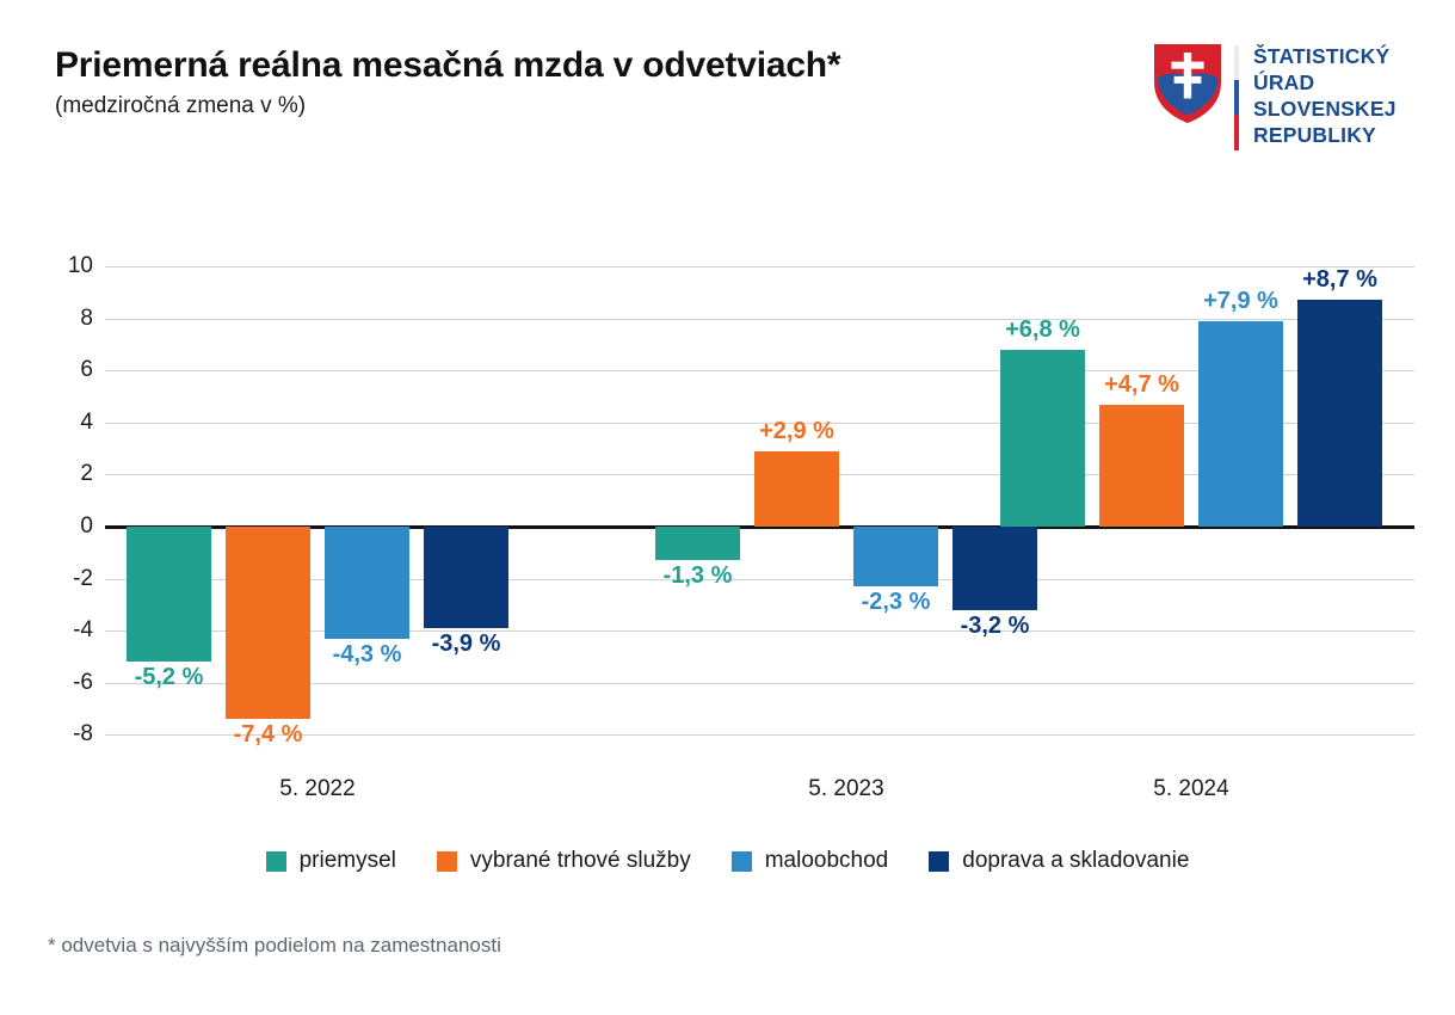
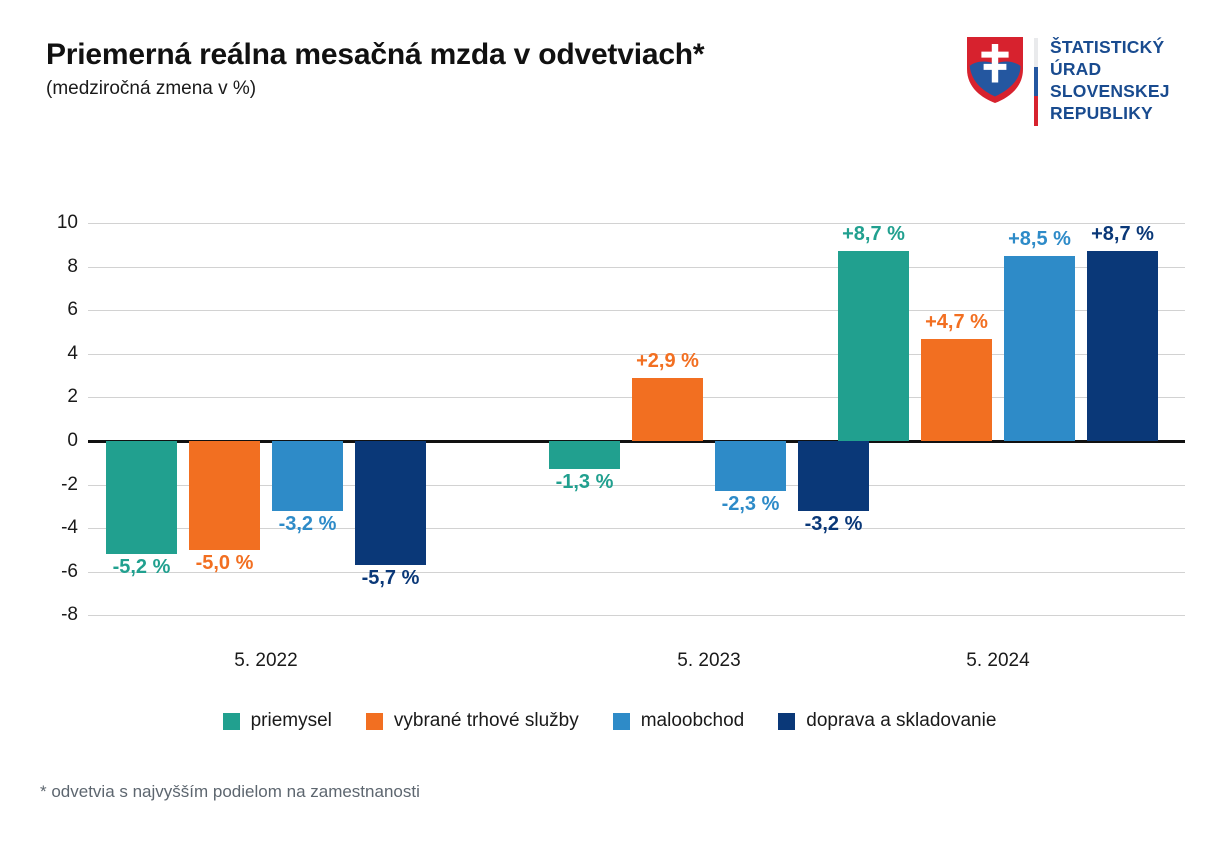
vybrané trhové služby/5. 2022: -7,4 -> -5,0
maloobchod/5. 2022: -4,3 -> -3,2
doprava a skladovanie/5. 2022: -3,9 -> -5,7
priemysel/5. 2024: +6,8 -> +8,7
maloobchod/5. 2024: +7,9 -> +8,5
